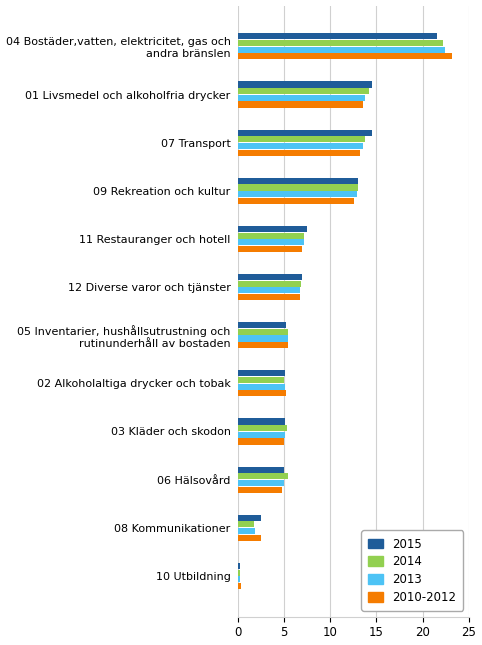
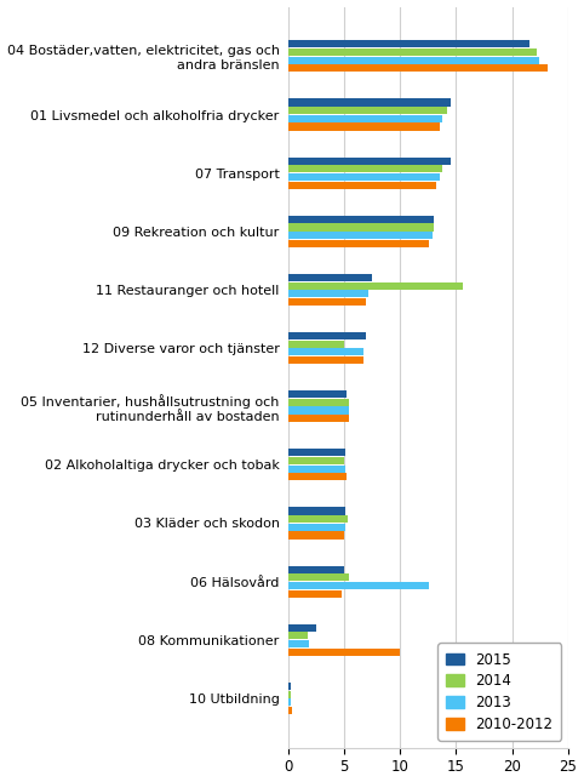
2014/11 Restauranger och hotell: 7.2 -> 15.6
2014/12 Diverse varor och tjänster: 6.9 -> 5.0
2013/06 Hälsovård: 5.0 -> 12.6
2010-2012/08 Kommunikationer: 2.5 -> 10.0
